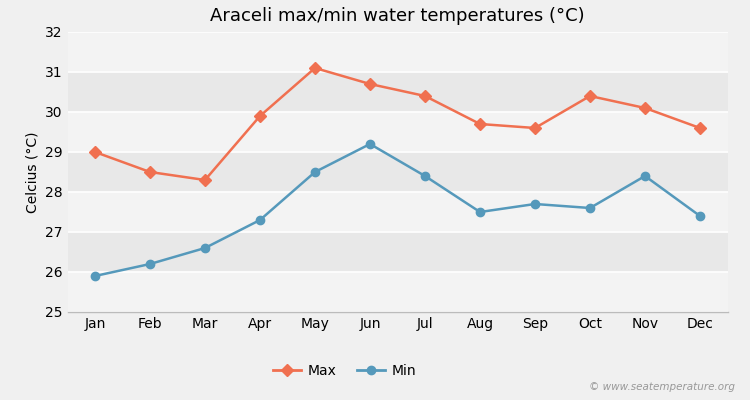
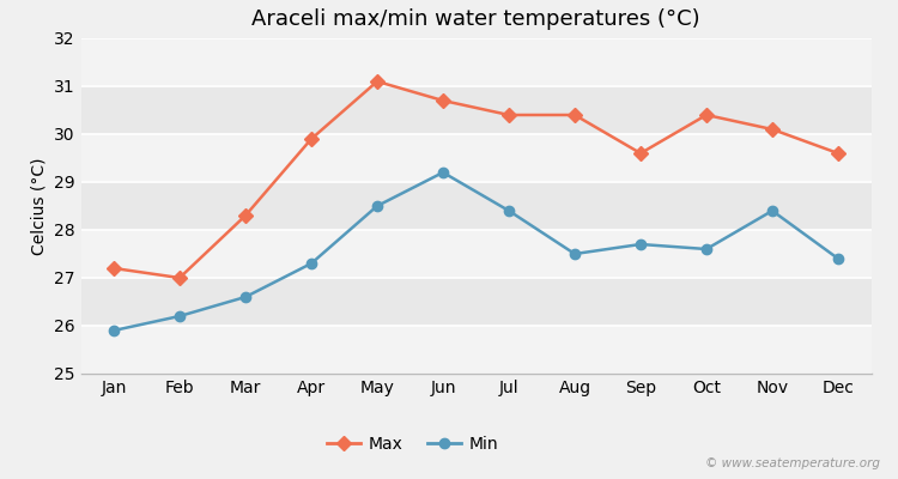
Max/Jan: 29.0 -> 27.2
Max/Feb: 28.5 -> 27.0
Max/Aug: 29.7 -> 30.4
